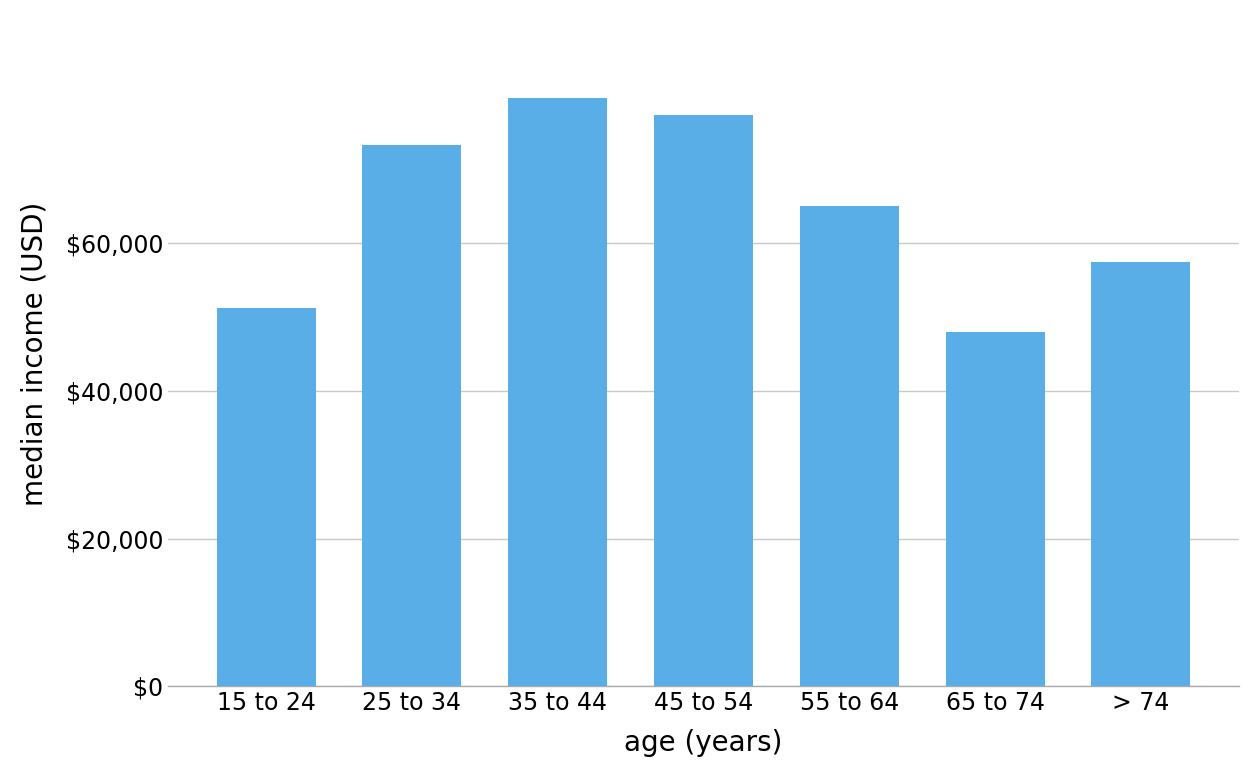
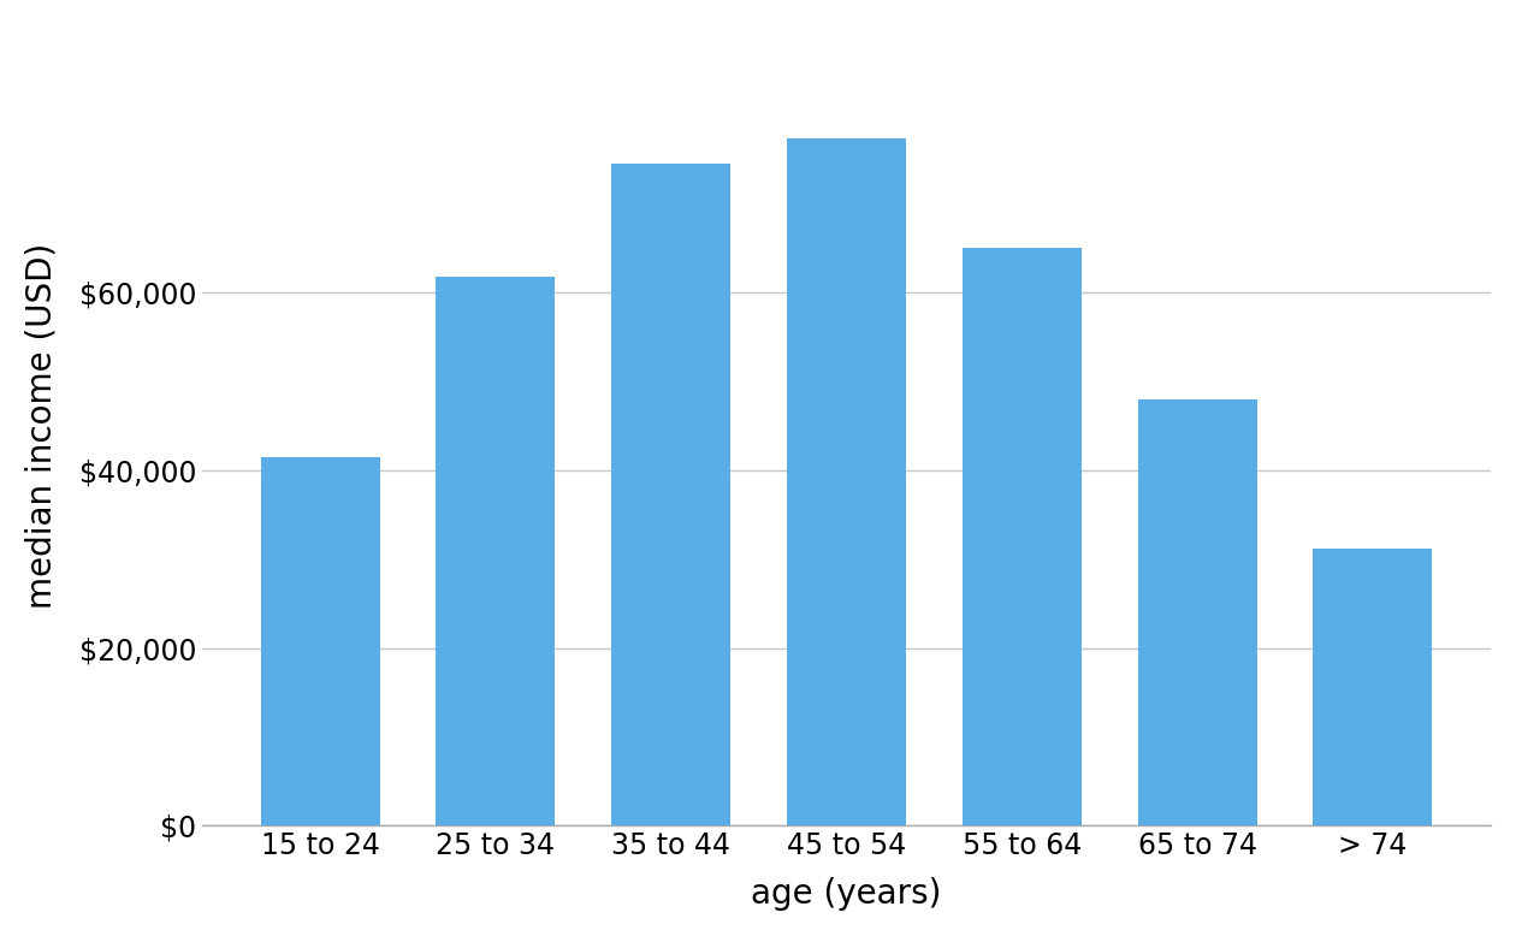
15 to 24: $51,200 -> $41,400
25 to 34: $73,200 -> $61,800
35 to 44: $79,600 -> $74,400
> 74: $57,400 -> $31,200
